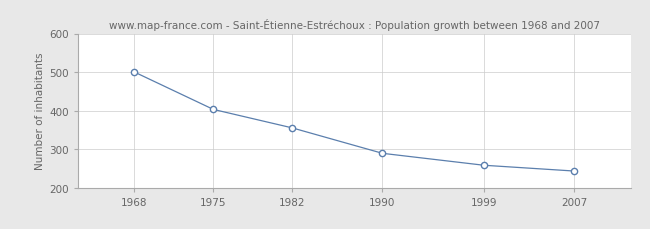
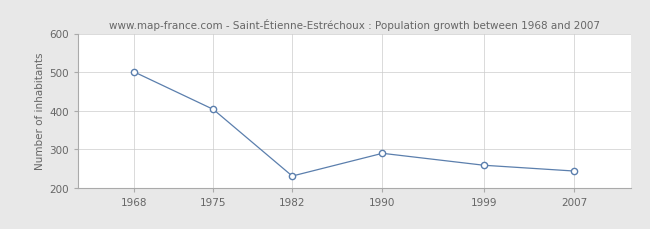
1982: 355 -> 230
